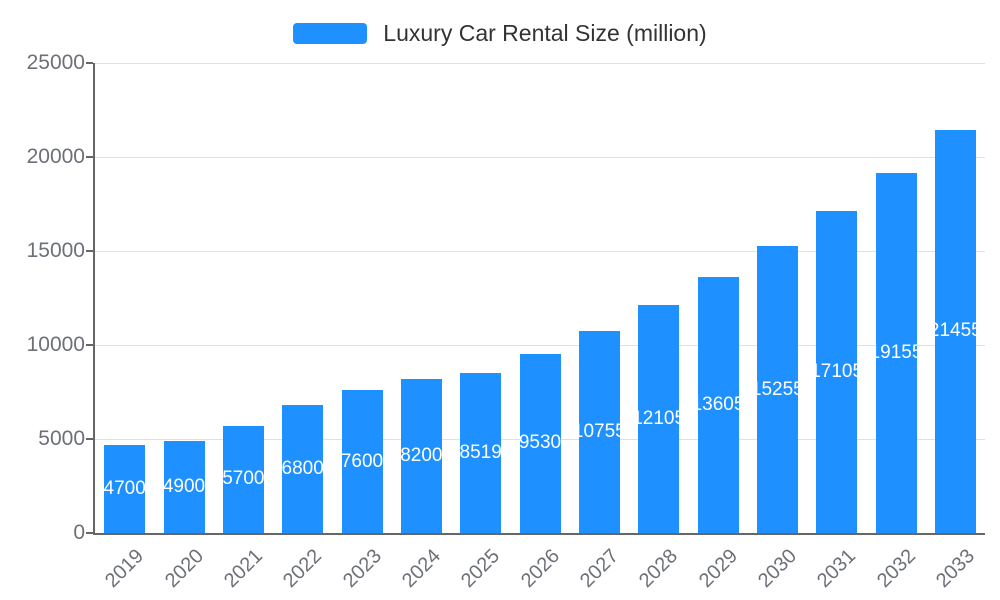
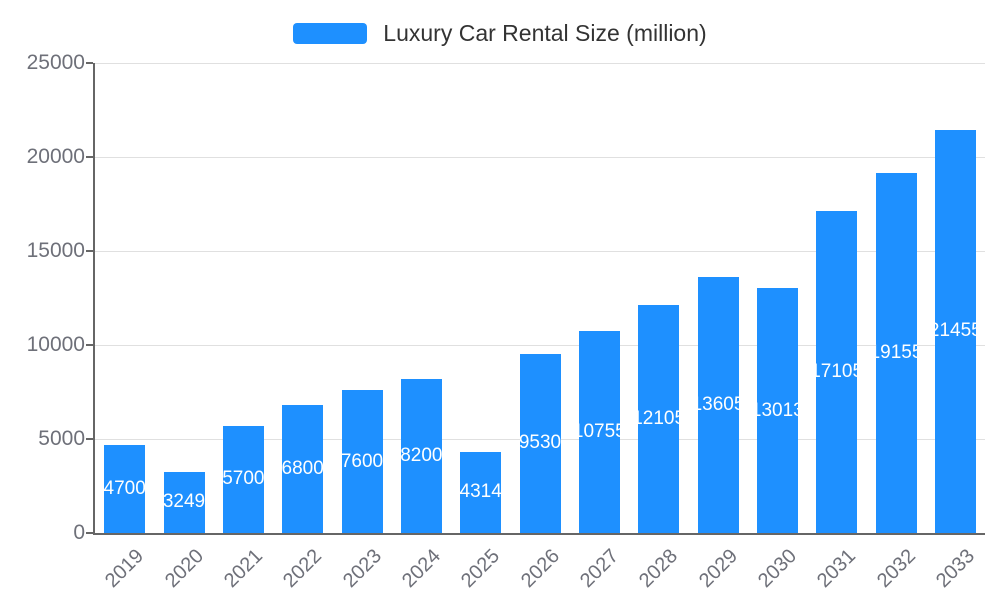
2020: 4900 -> 3249
2025: 8519 -> 4314
2030: 15255 -> 13013
